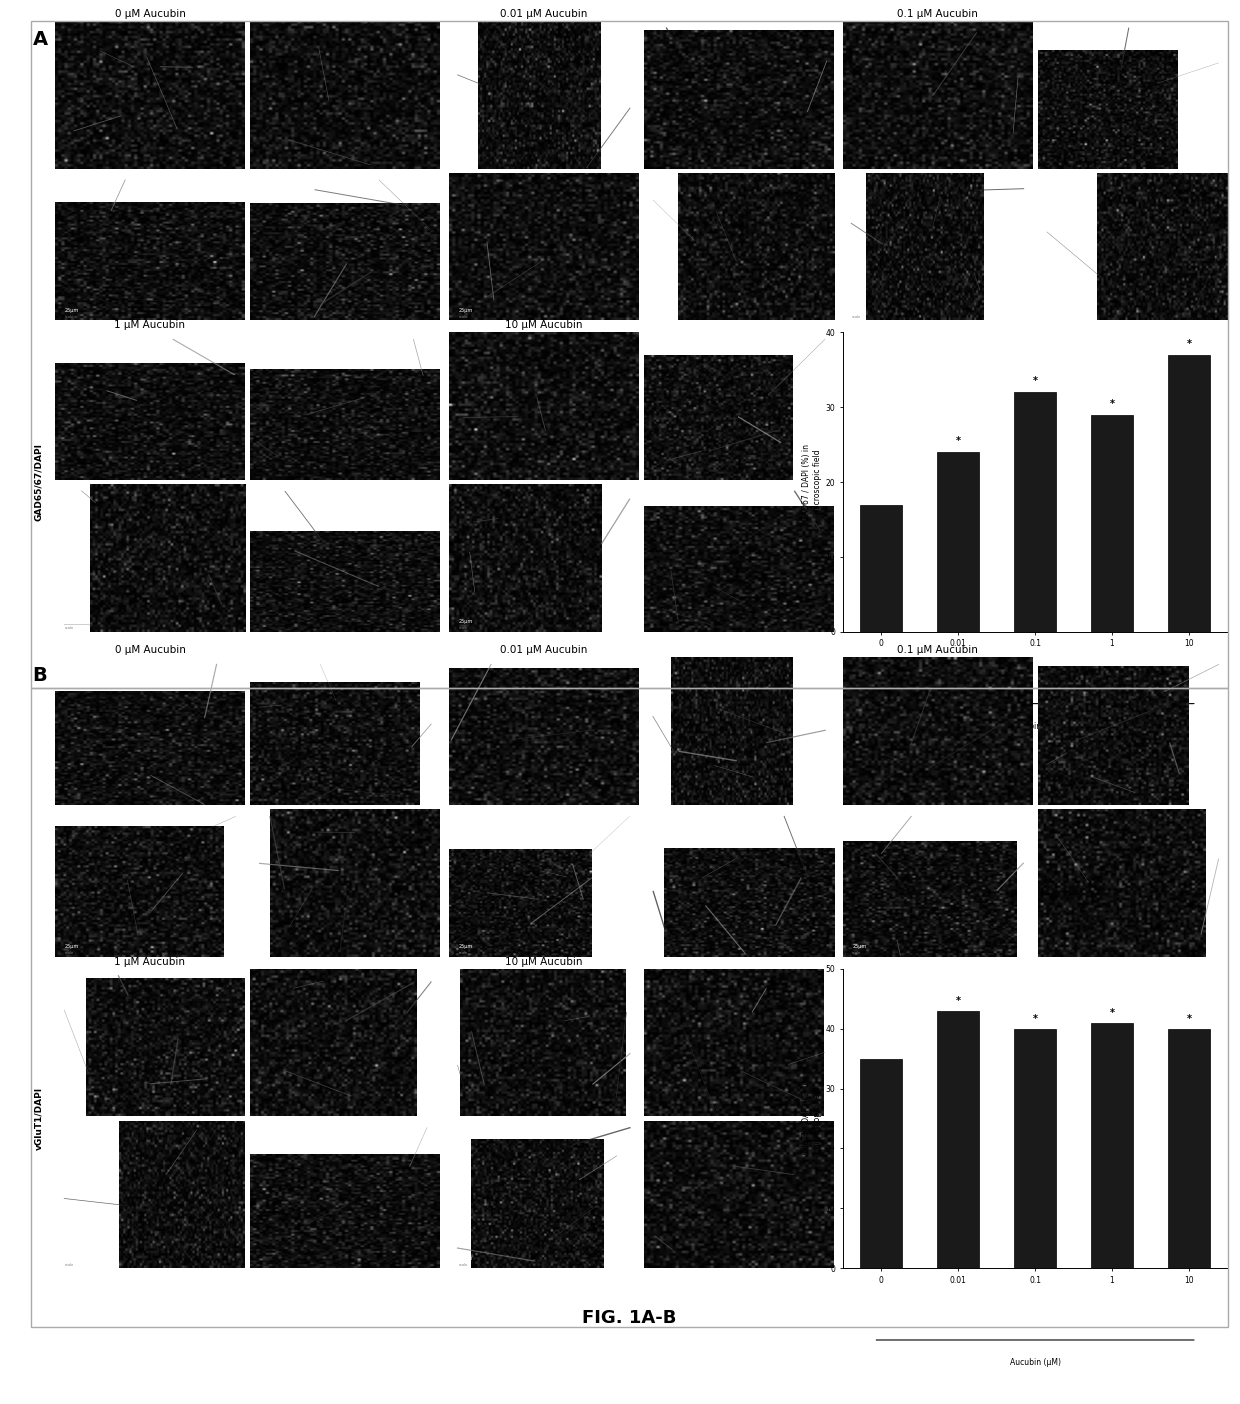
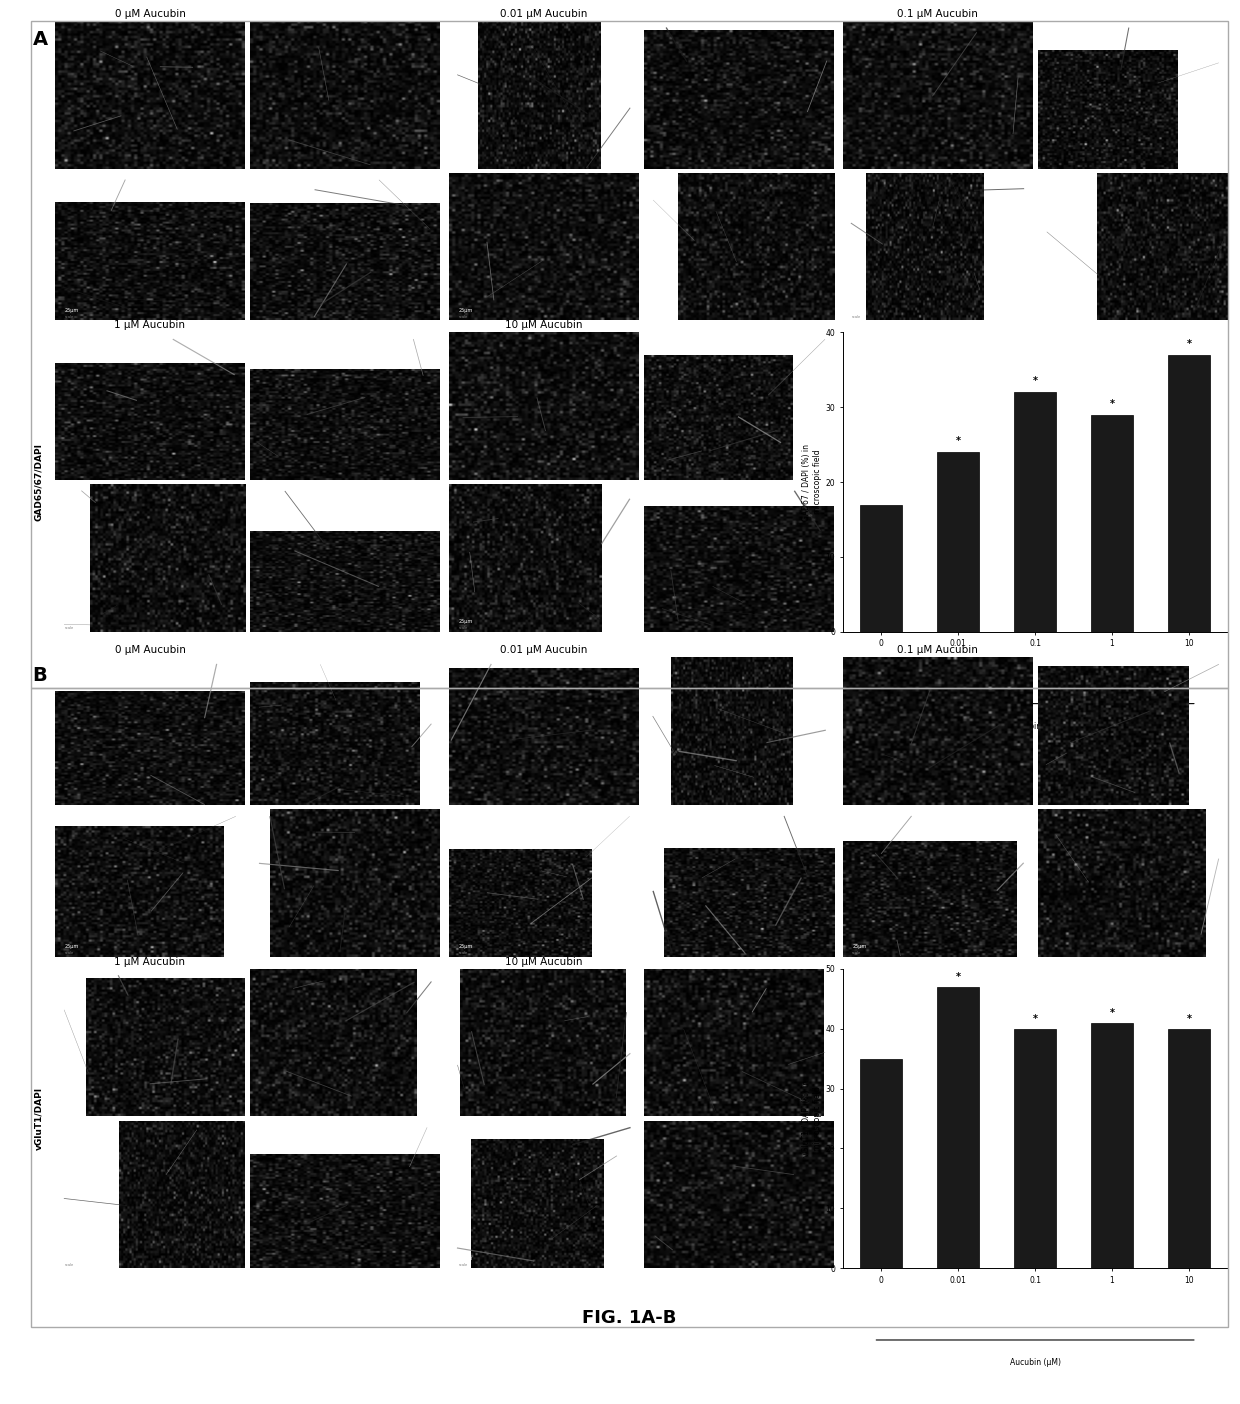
0.01: 43 -> 47
